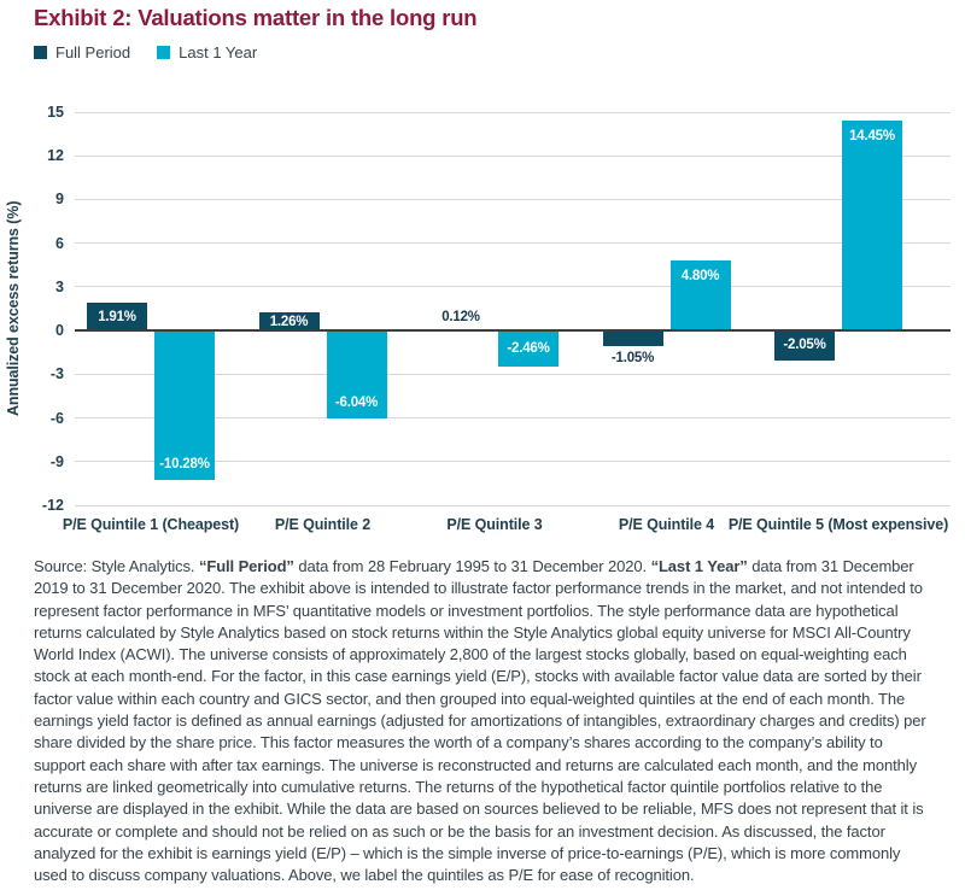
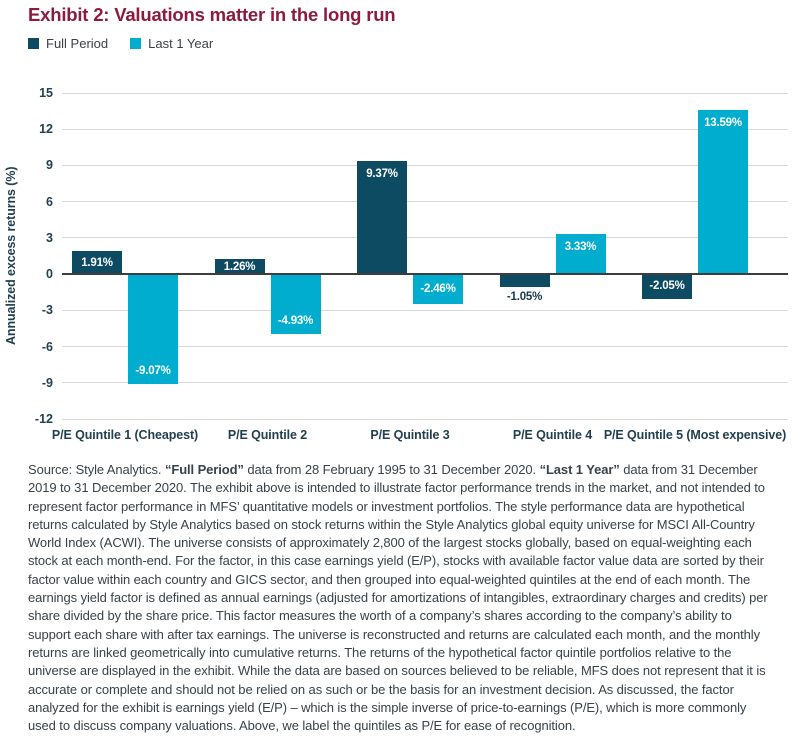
Last 1 Year/P/E Quintile 1 (Cheapest): -10.28% -> -9.07%
Last 1 Year/P/E Quintile 2: -6.04% -> -4.93%
Full Period/P/E Quintile 3: 0.12% -> 9.37%
Last 1 Year/P/E Quintile 4: 4.80% -> 3.33%
Last 1 Year/P/E Quintile 5 (Most expensive): 14.45% -> 13.59%
